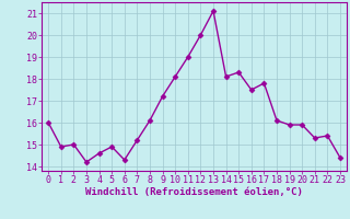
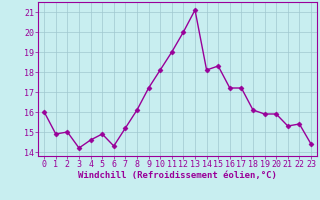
16: 17.5 -> 17.2
17: 17.8 -> 17.2
